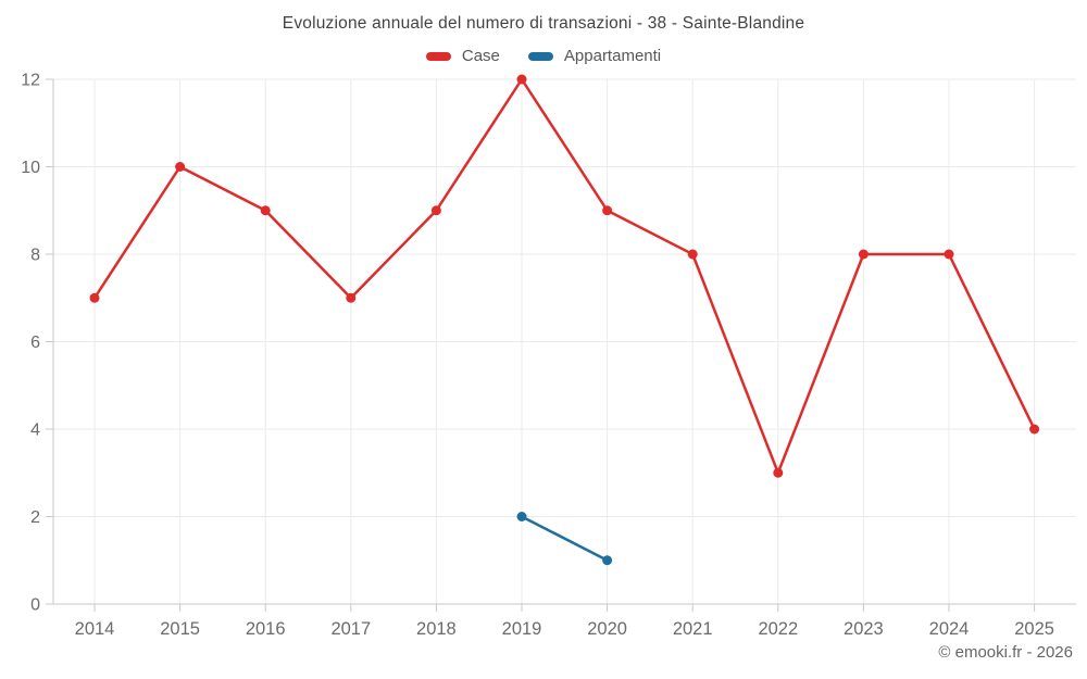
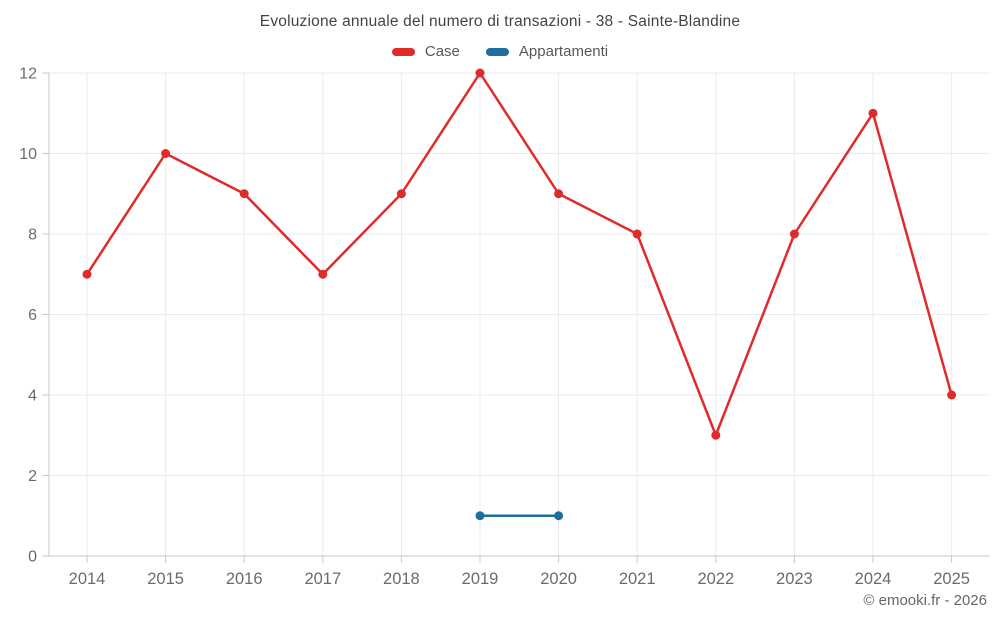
Appartamenti/2019: 2 -> 1
Case/2024: 8 -> 11
